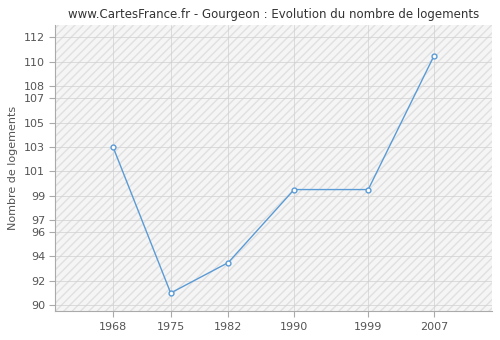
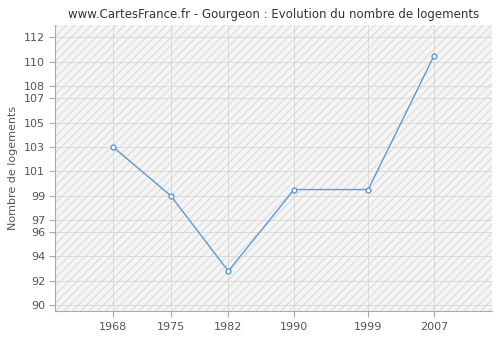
1975: 91.0 -> 99.0
1982: 93.5 -> 92.8
